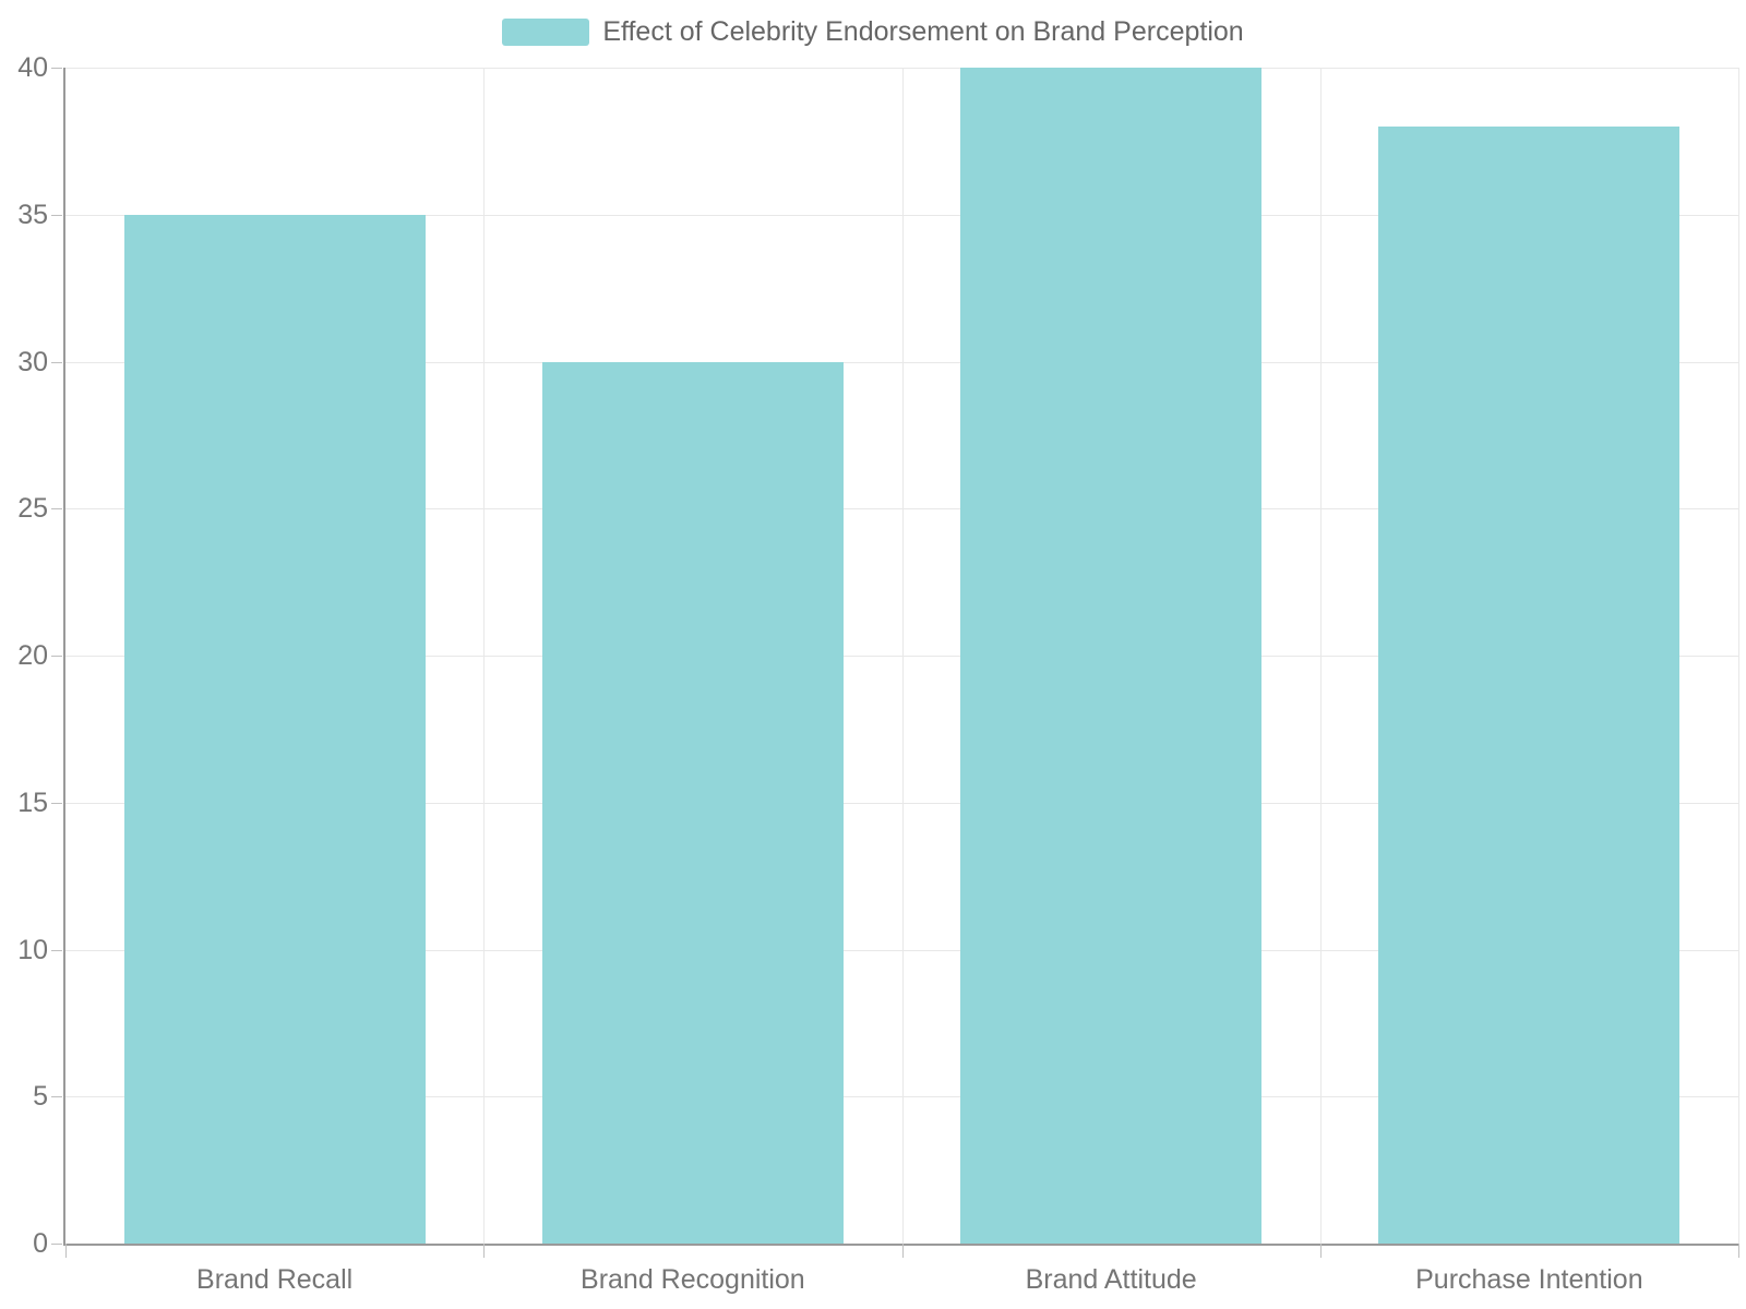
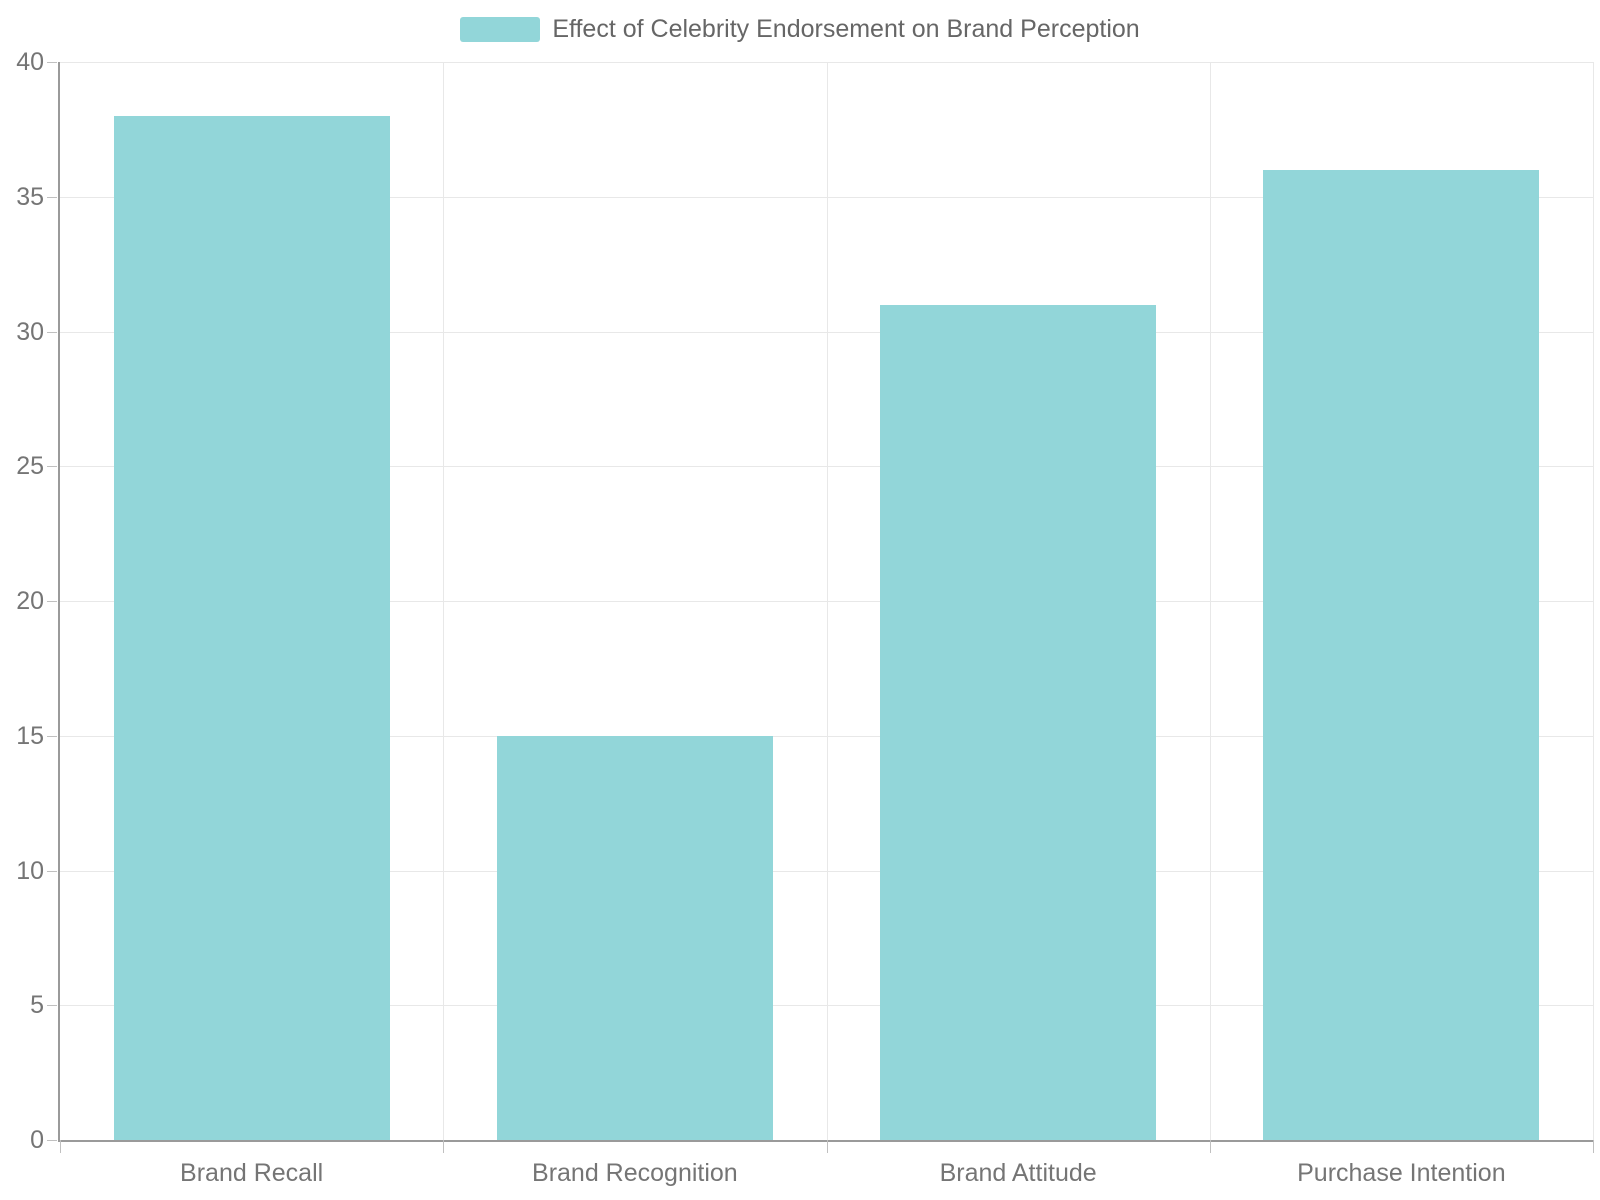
Brand Recall: 35 -> 38
Brand Recognition: 30 -> 15
Brand Attitude: 40 -> 31
Purchase Intention: 38 -> 36
